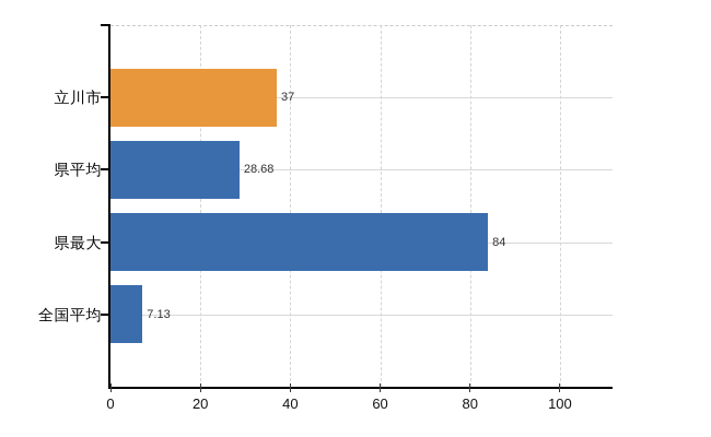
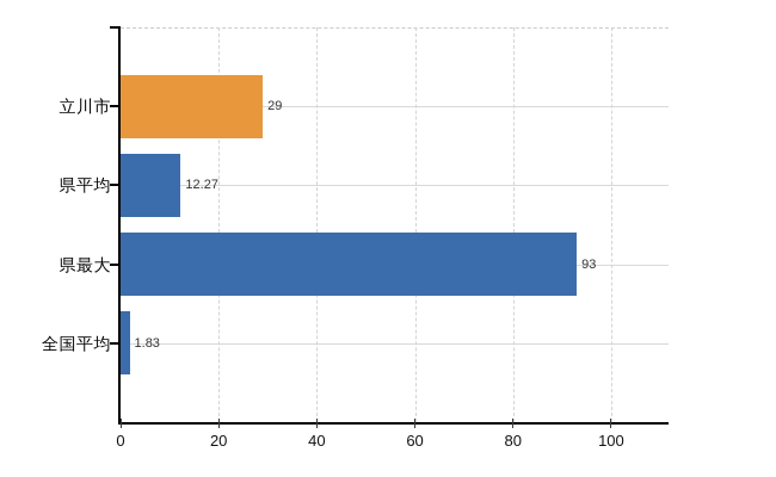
立川市: 37 -> 29
県平均: 28.68 -> 12.27
県最大: 84 -> 93
全国平均: 7.13 -> 1.83
